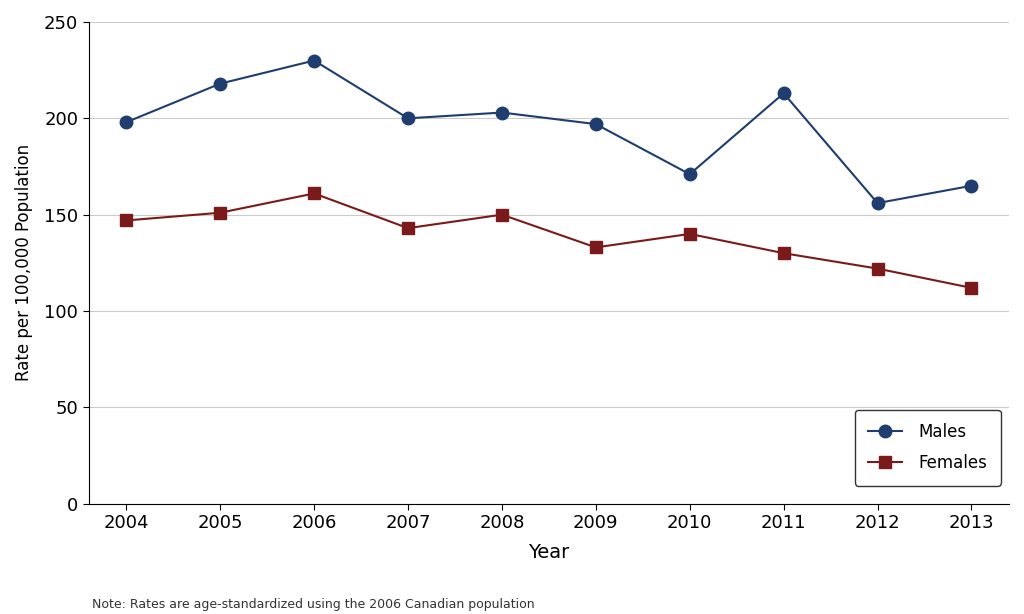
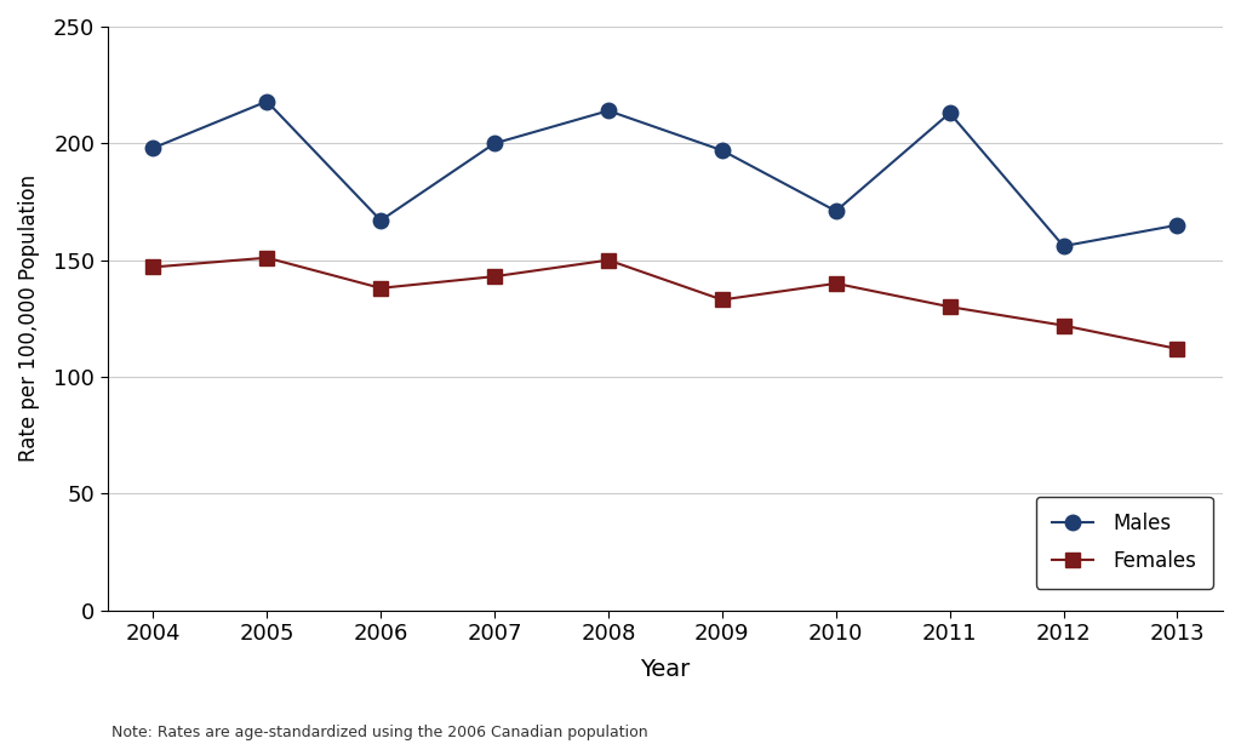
Males/2006: 230 -> 167
Females/2006: 161 -> 138
Males/2008: 203 -> 214
